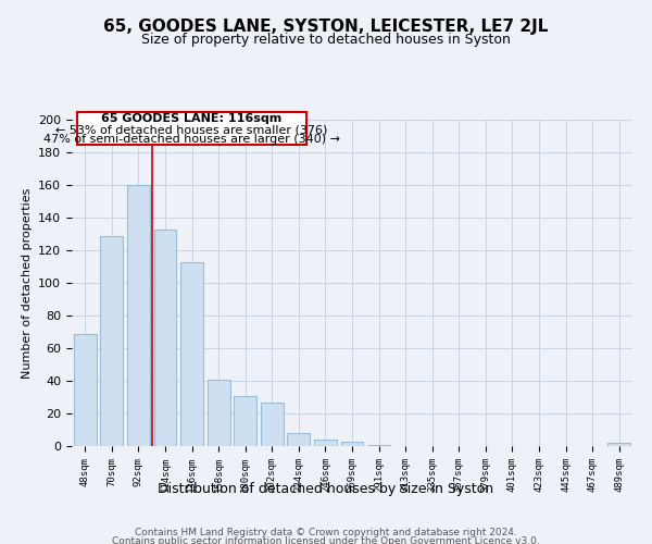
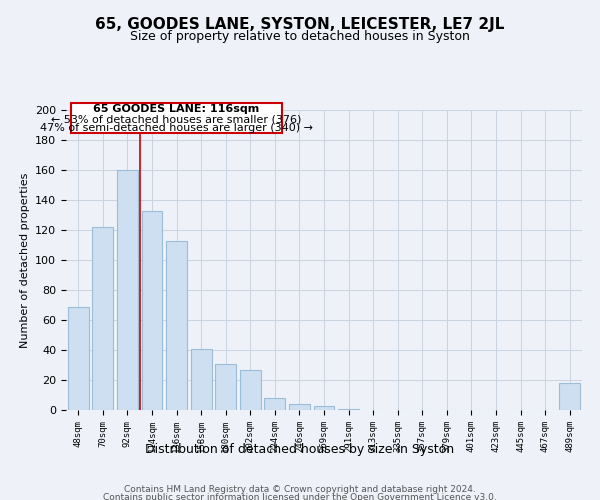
70sqm: 129 -> 122
489sqm: 2 -> 18
